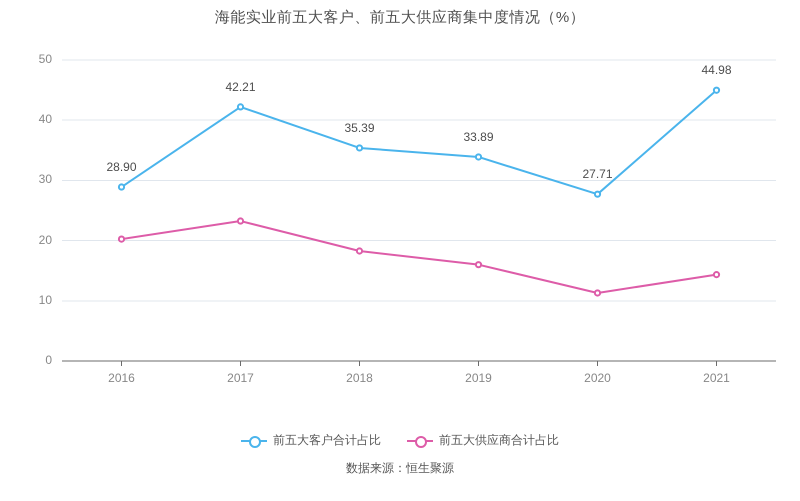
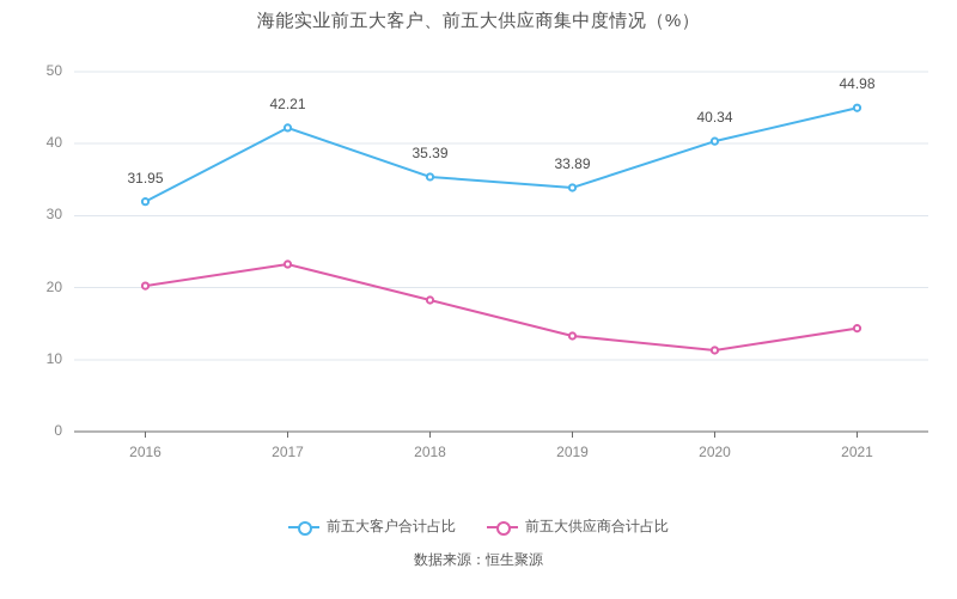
前五大客户合计占比/2016: 28.90 -> 31.95
前五大供应商合计占比/2019: 16 -> 13
前五大客户合计占比/2020: 27.71 -> 40.34
